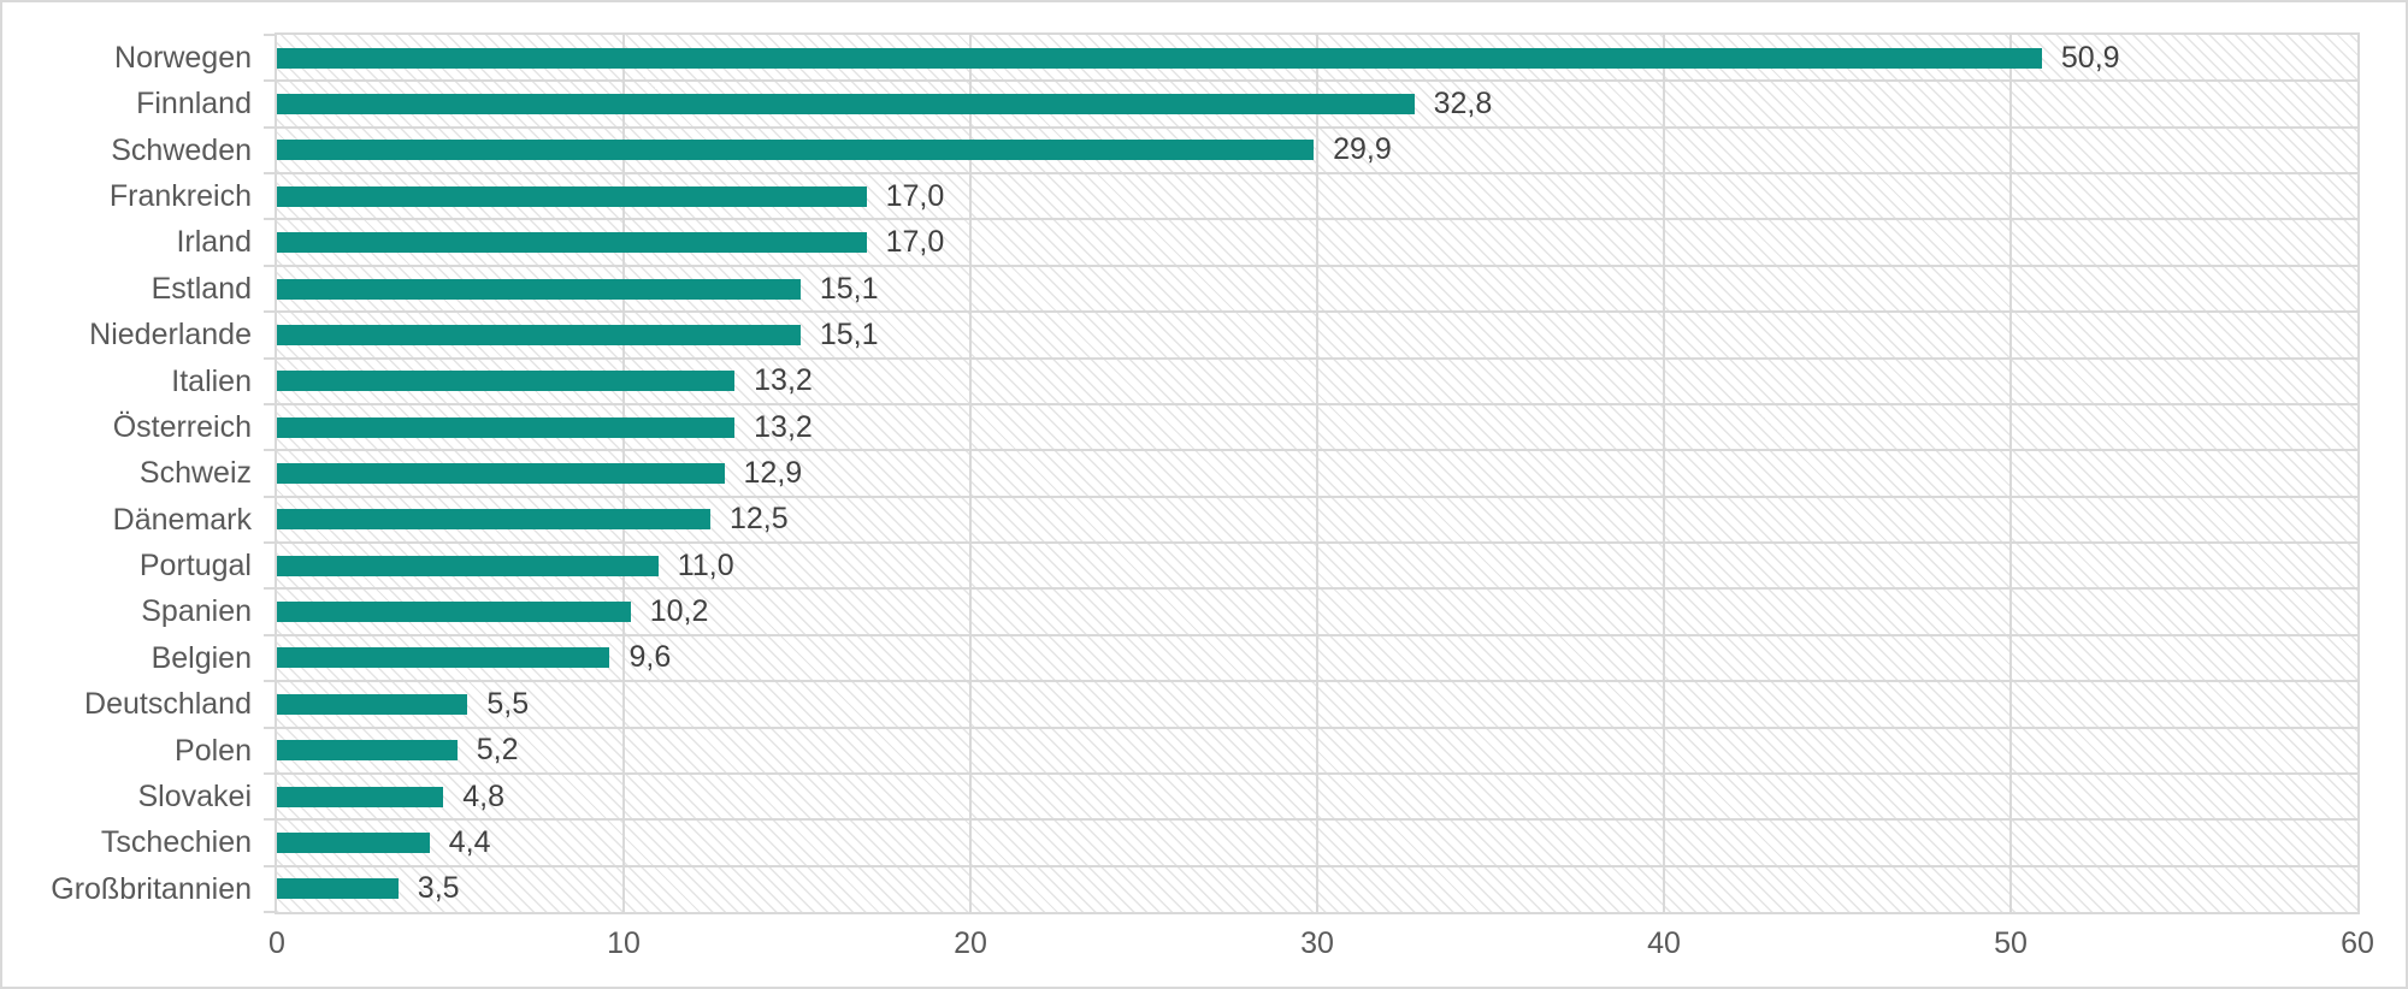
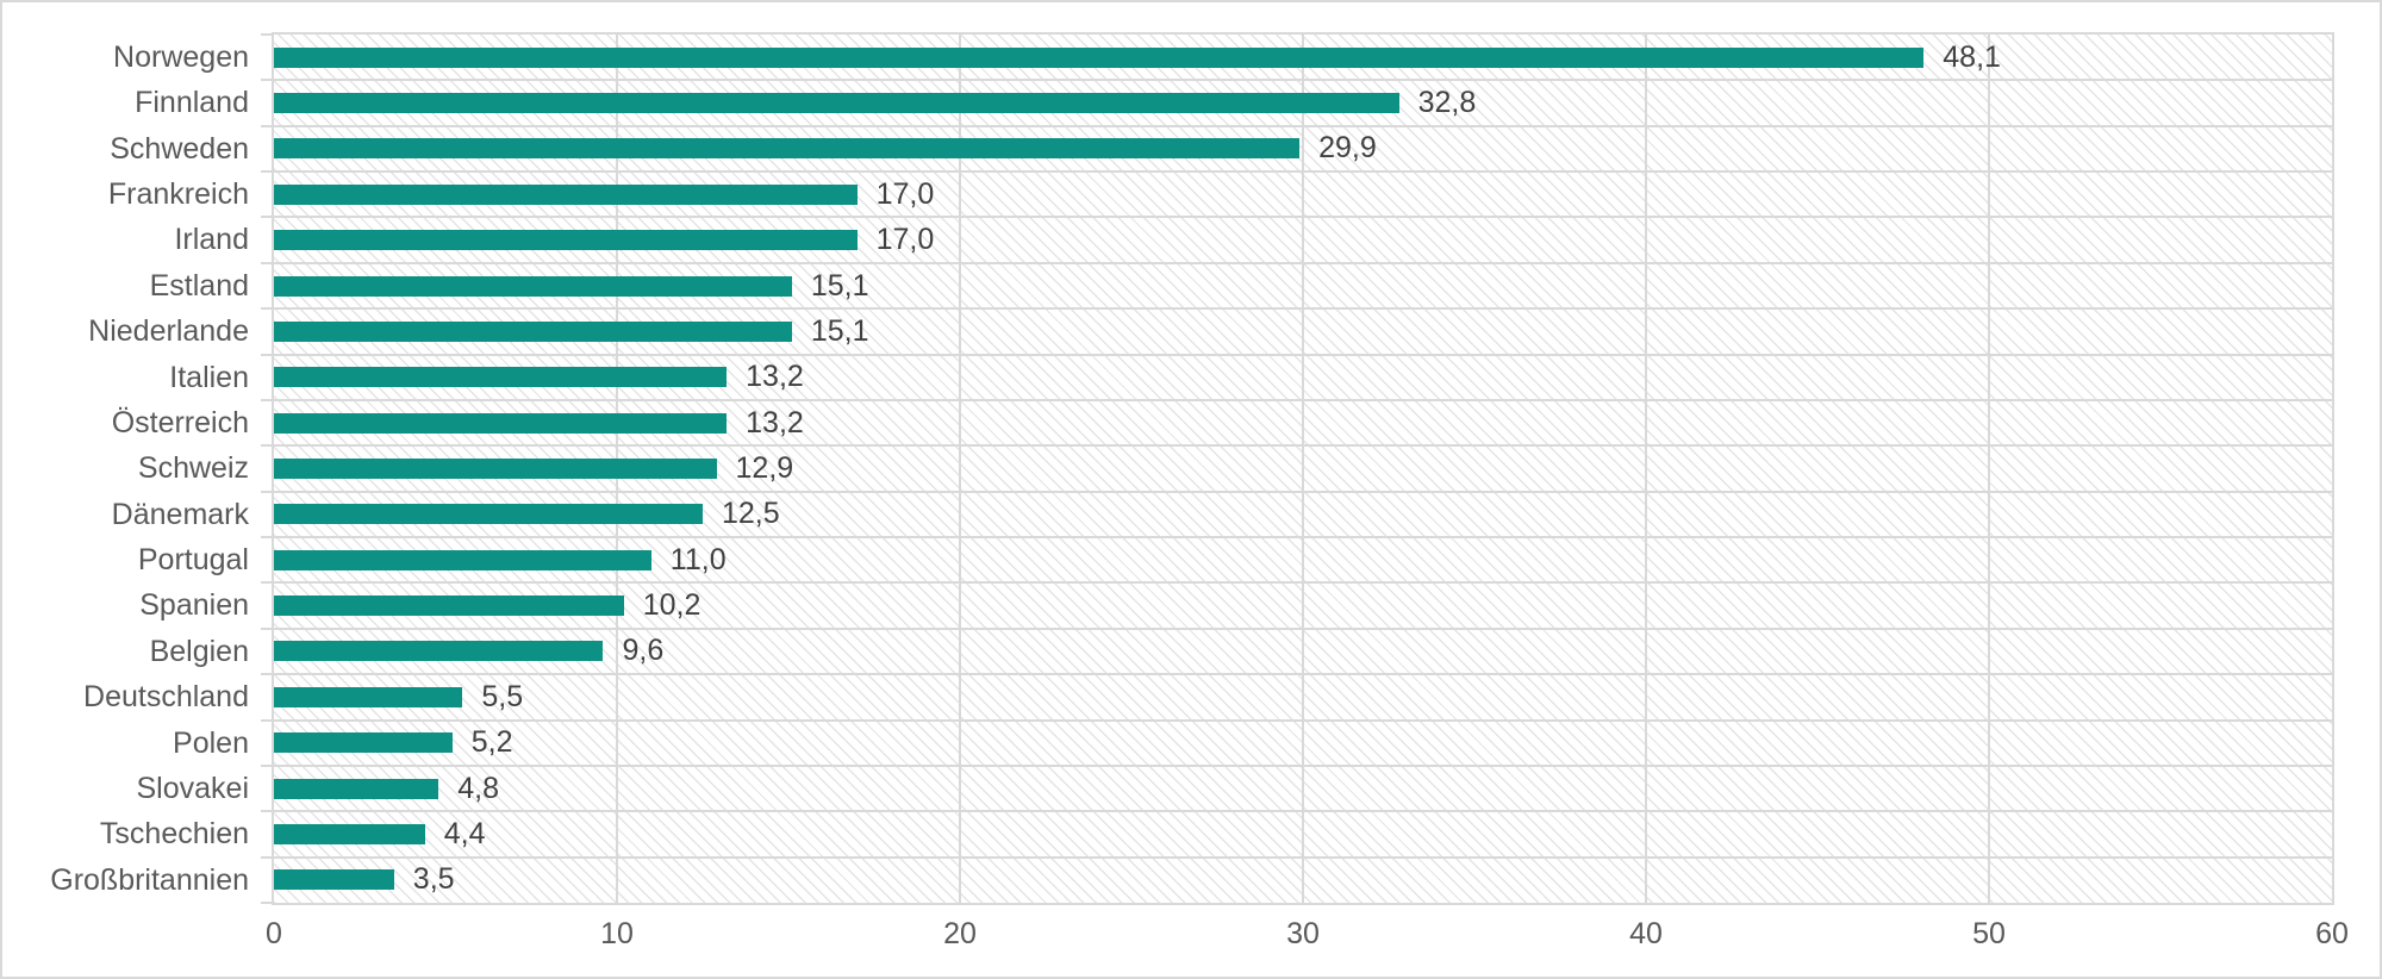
Norwegen: 50,9 -> 48,1
